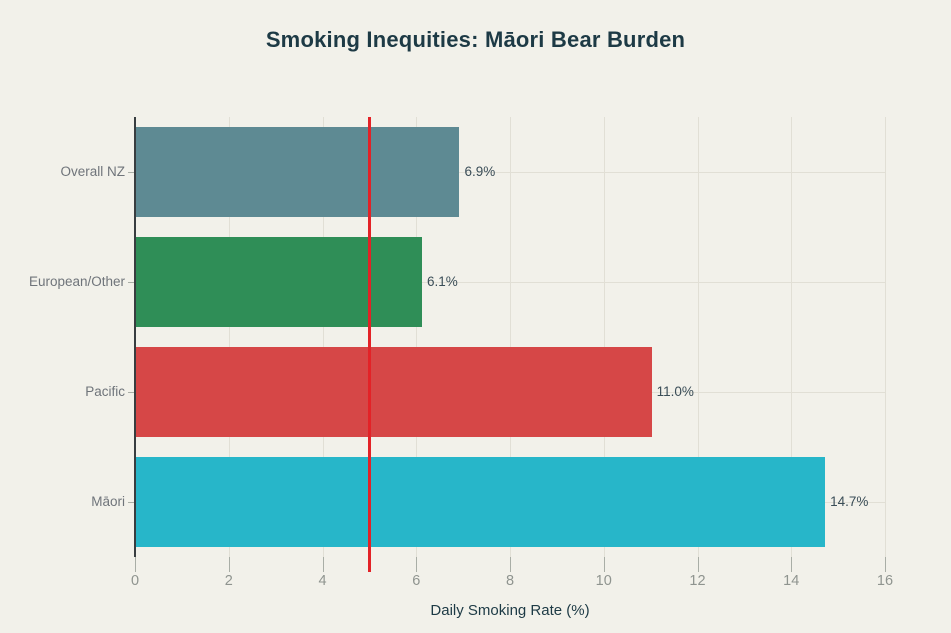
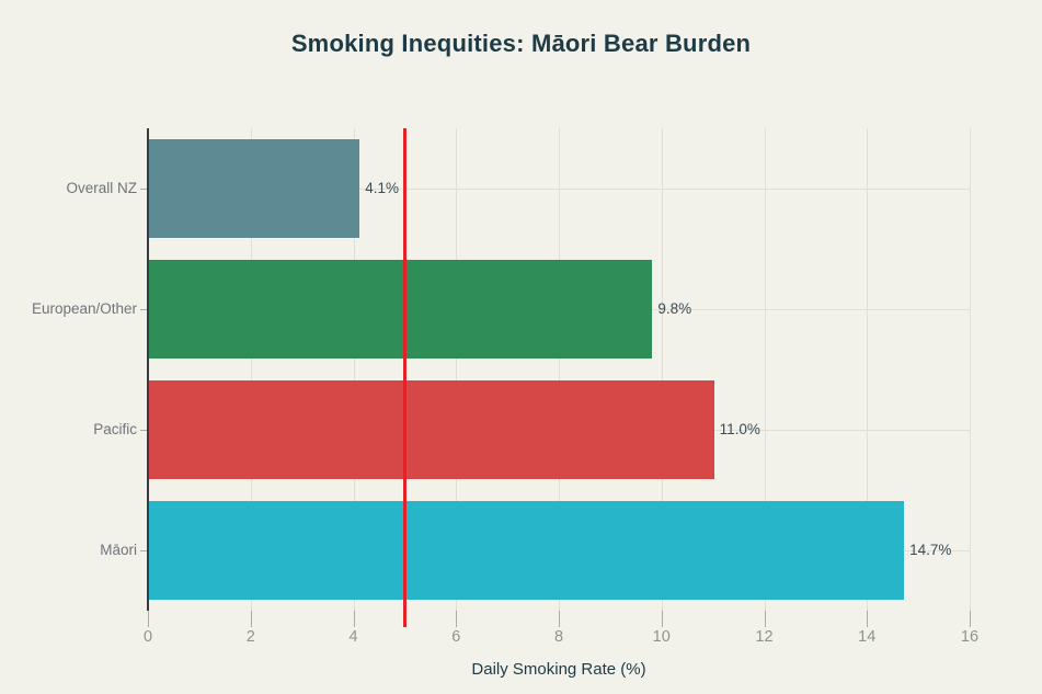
Overall NZ: 6.9% -> 4.1%
European/Other: 6.1% -> 9.8%
